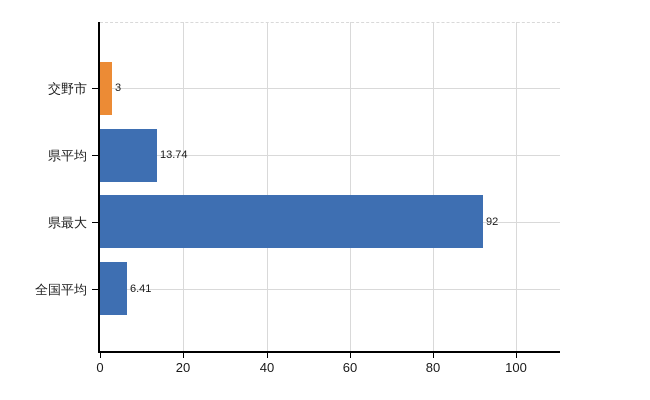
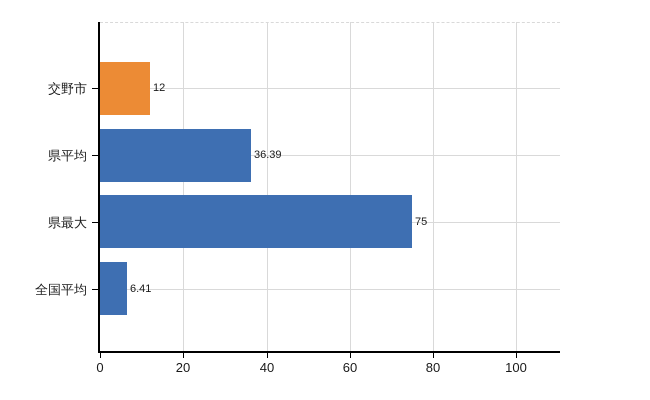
交野市: 3 -> 12
県平均: 13.74 -> 36.39
県最大: 92 -> 75
